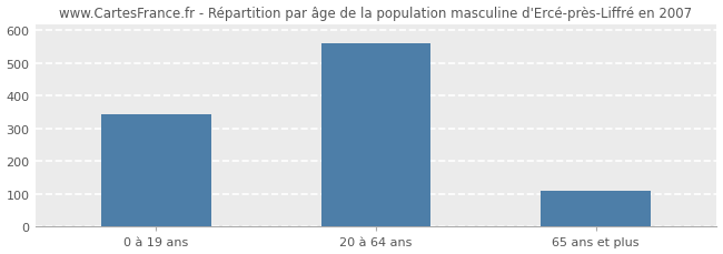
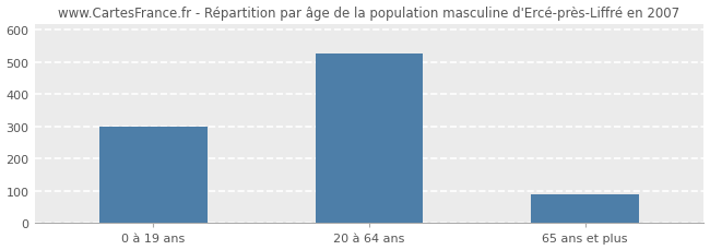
0 à 19 ans: 345 -> 301
20 à 64 ans: 560 -> 526
65 ans et plus: 110 -> 90
